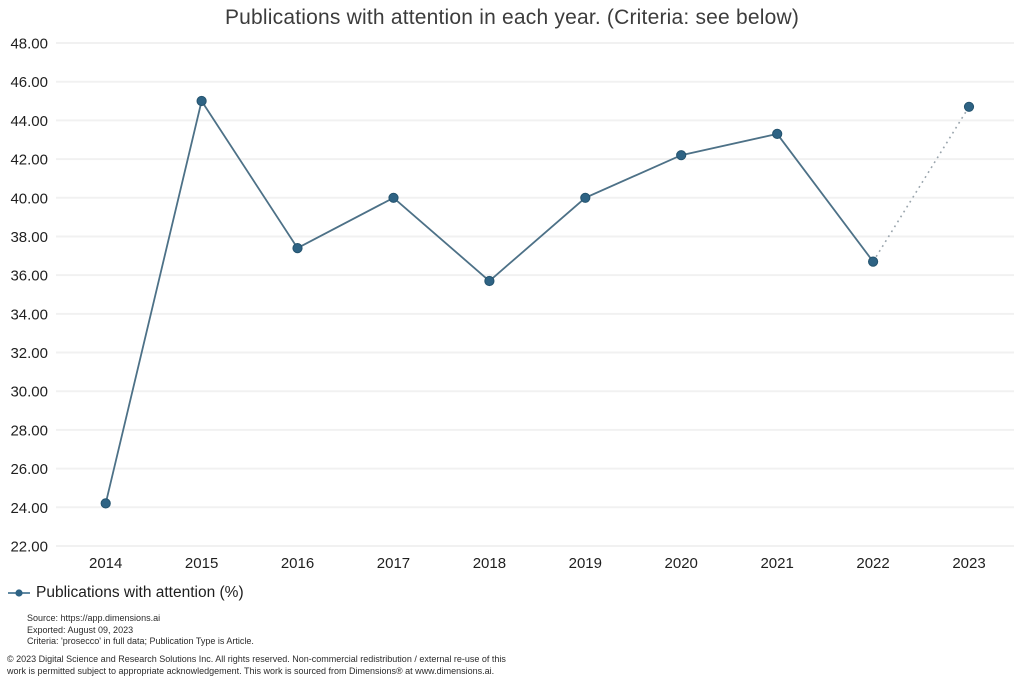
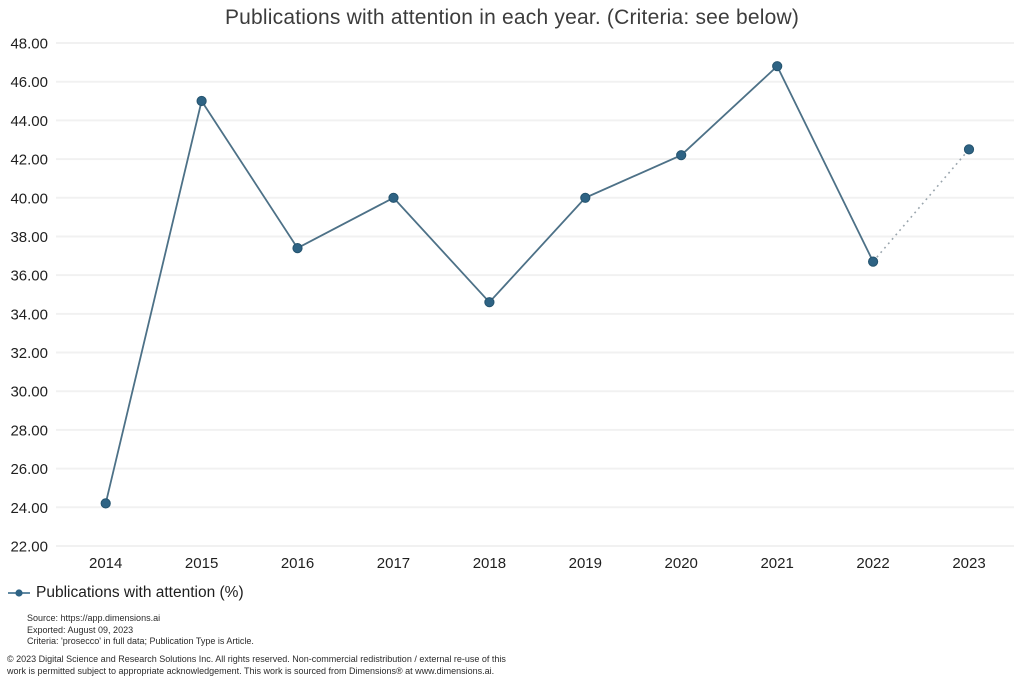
2018: 35.7 -> 34.6
2021: 43.3 -> 46.8
2023: 44.7 -> 42.5
